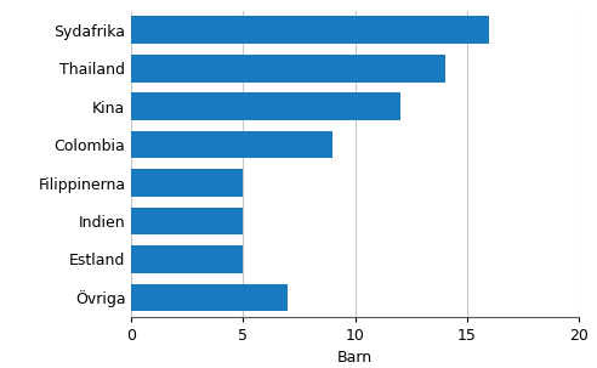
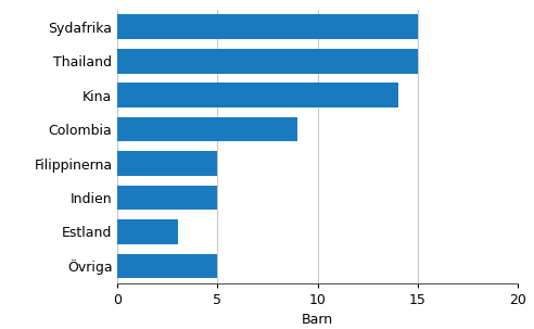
Sydafrika: 16 -> 15
Thailand: 14 -> 15
Kina: 12 -> 14
Estland: 5 -> 3
Övriga: 7 -> 5
